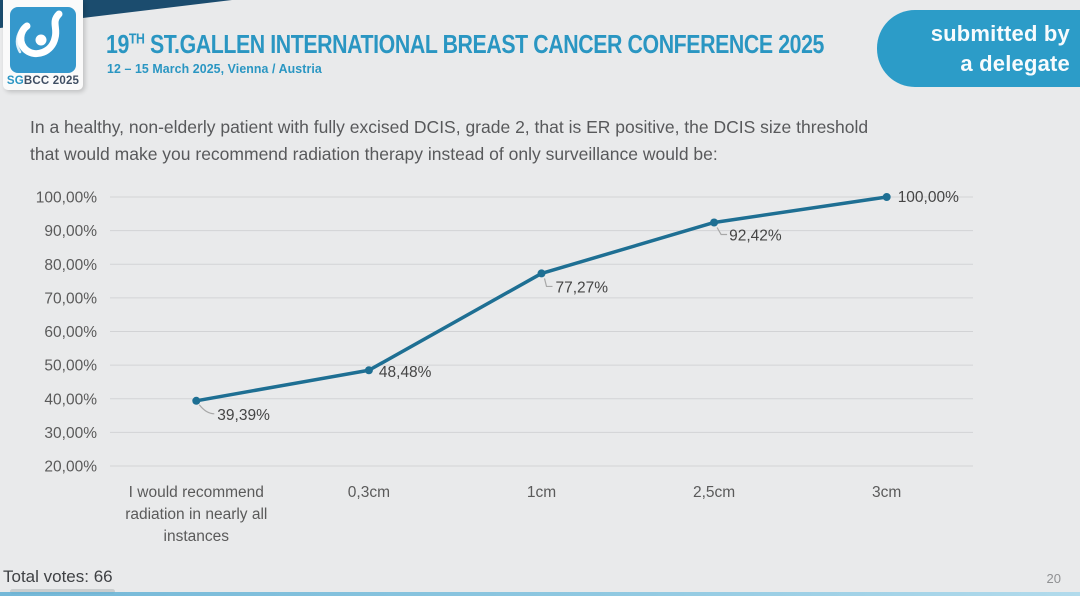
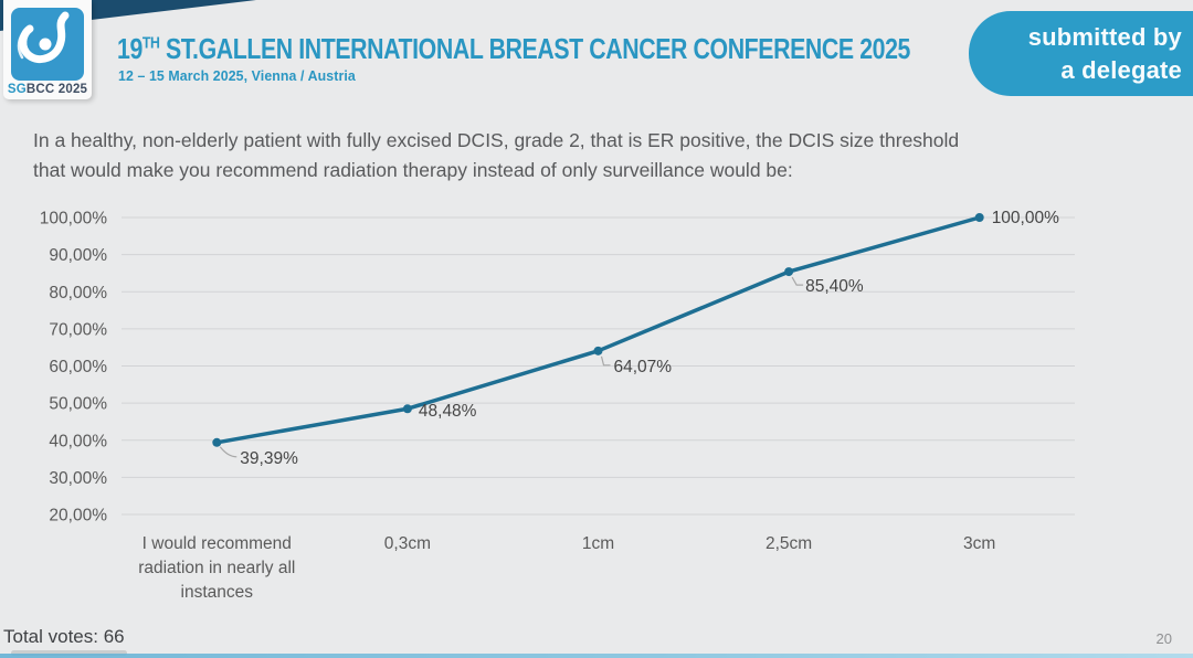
1cm: 77,27% -> 64,07%
2,5cm: 92,42% -> 85,40%
